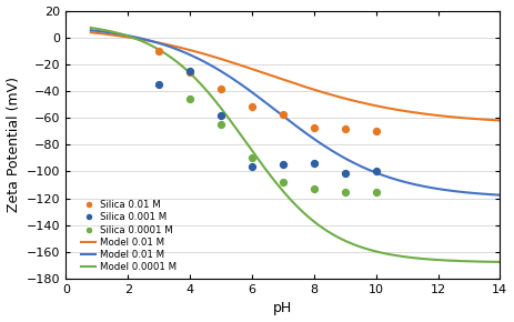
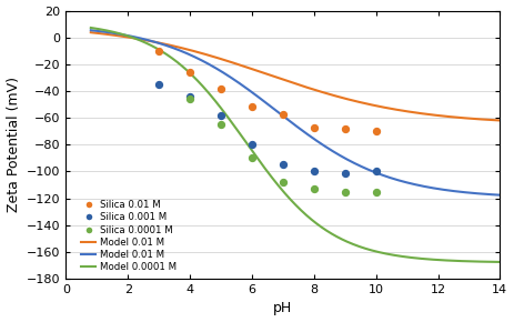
Silica 0.001 M/4: -25 -> -44
Silica 0.001 M/6: -96 -> -80
Silica 0.001 M/8: -94 -> -100
